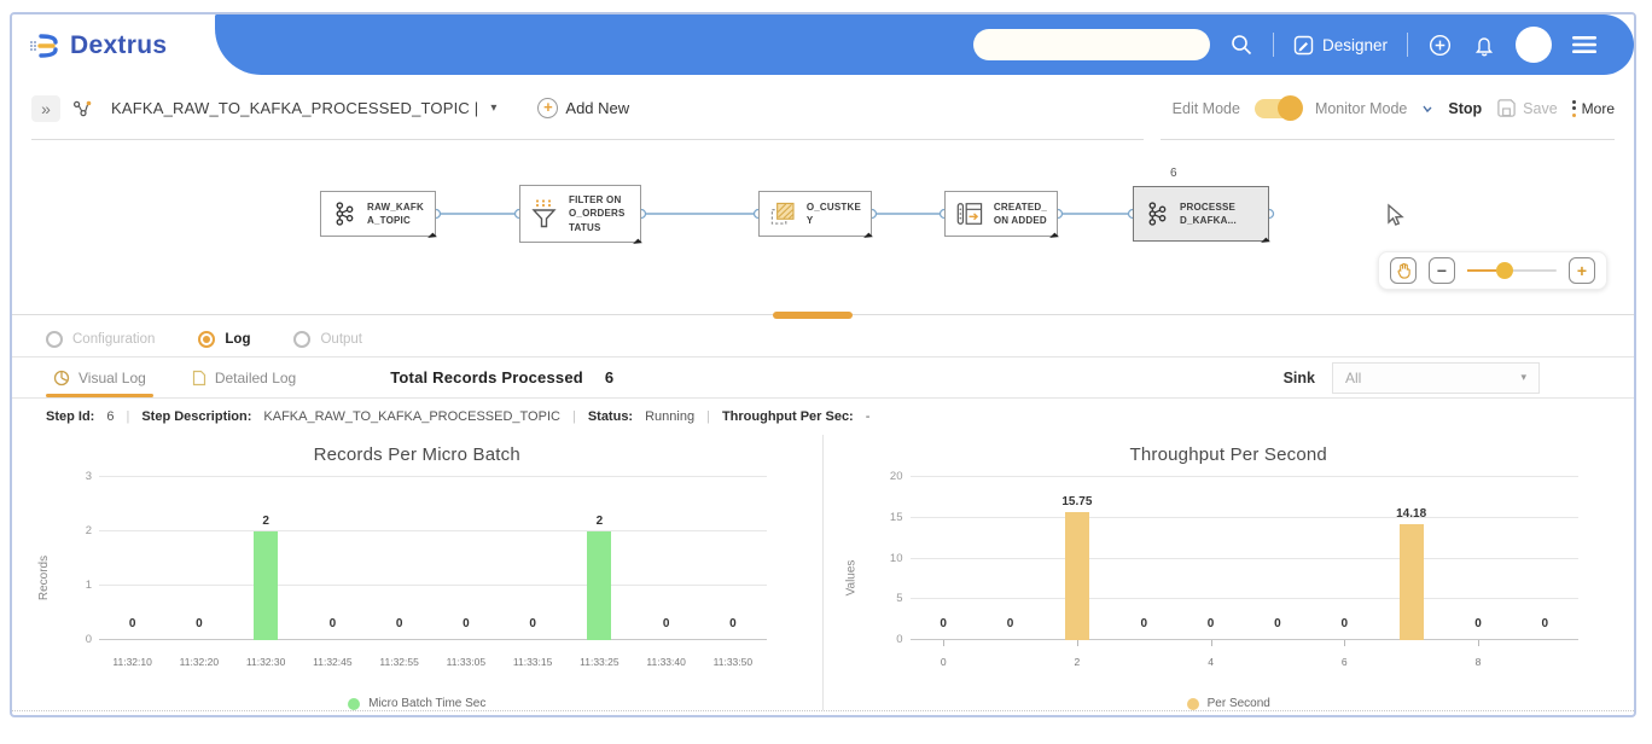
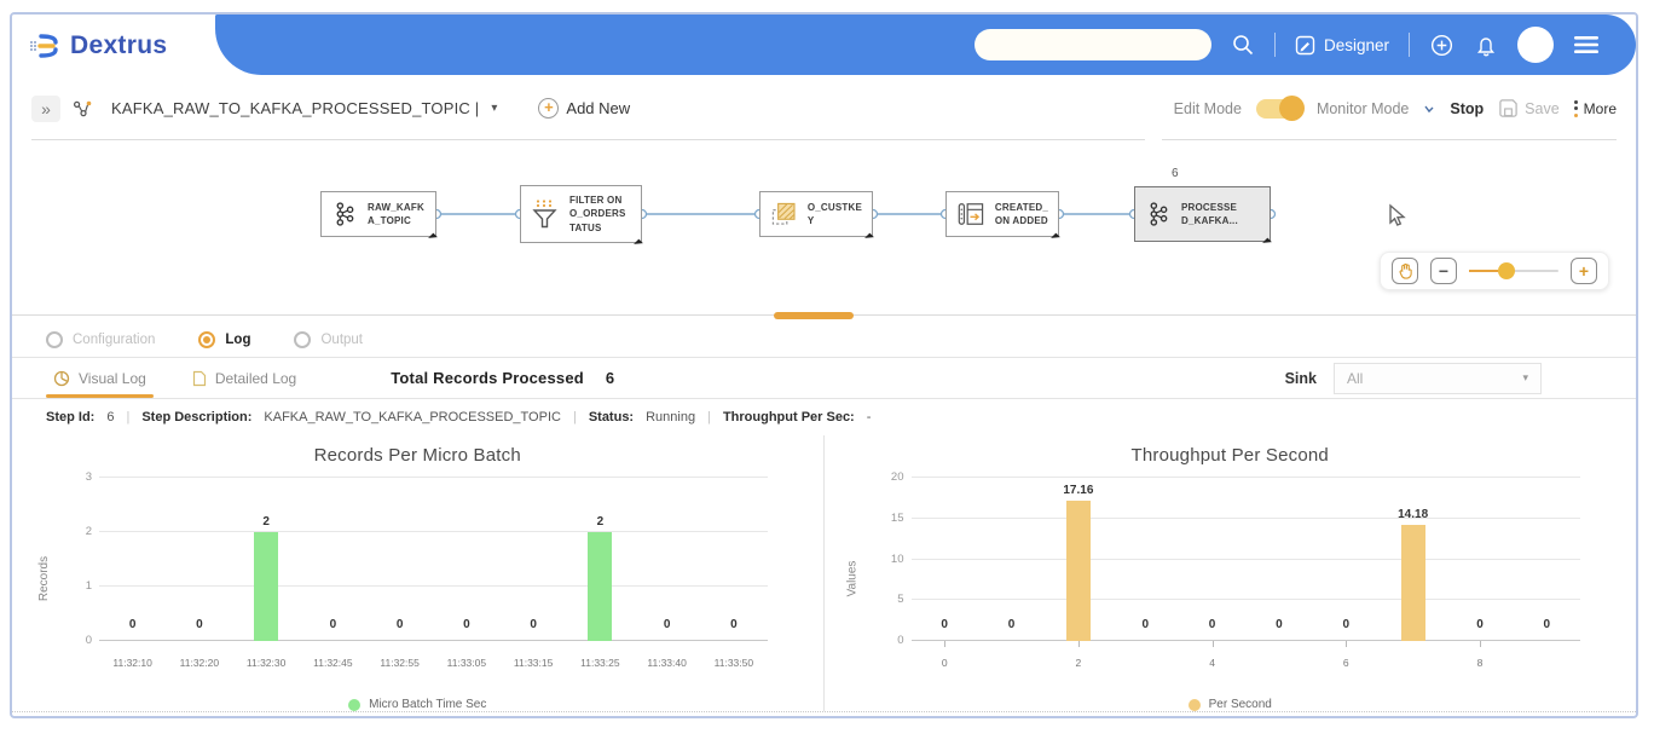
Throughput Per Second/2: 15.75 -> 17.16
